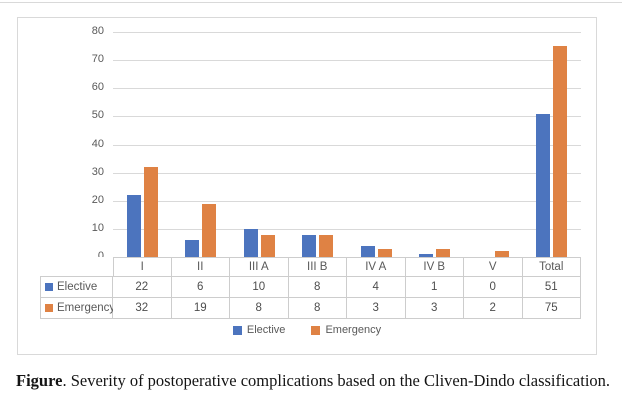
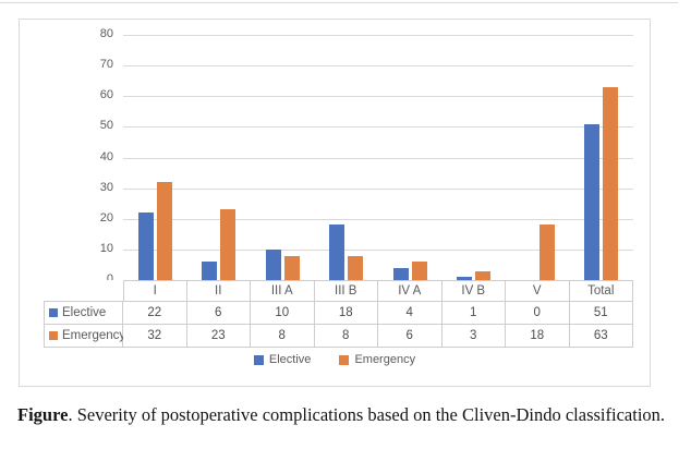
Emergency/II: 19 -> 23
Elective/III B: 8 -> 18
Emergency/IV A: 3 -> 6
Emergency/V: 2 -> 18
Emergency/Total: 75 -> 63
